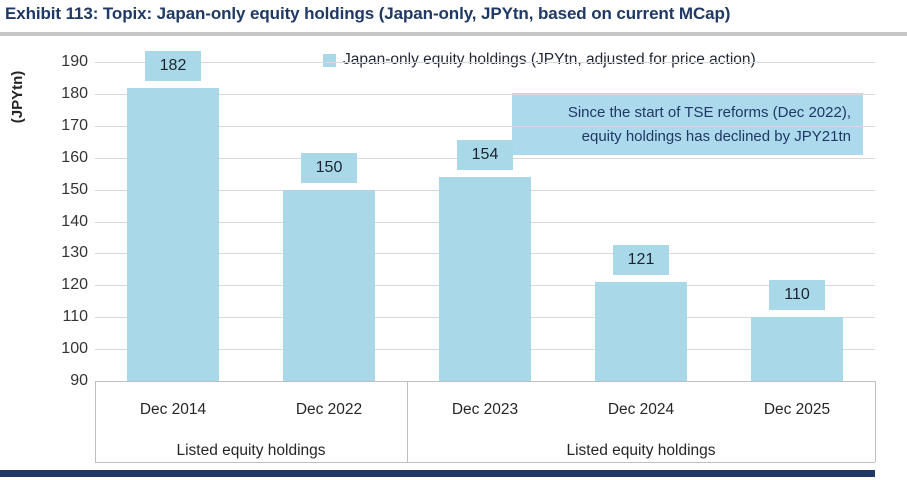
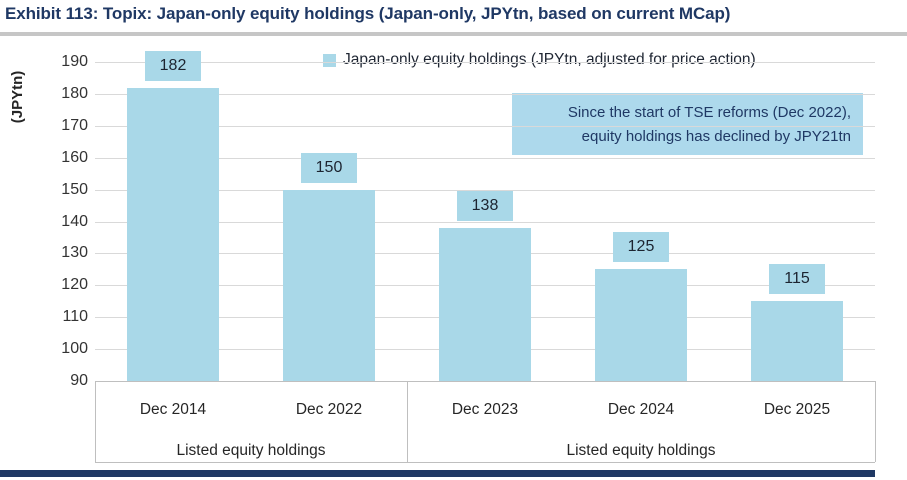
Dec 2023: 154 -> 138
Dec 2024: 121 -> 125
Dec 2025: 110 -> 115
